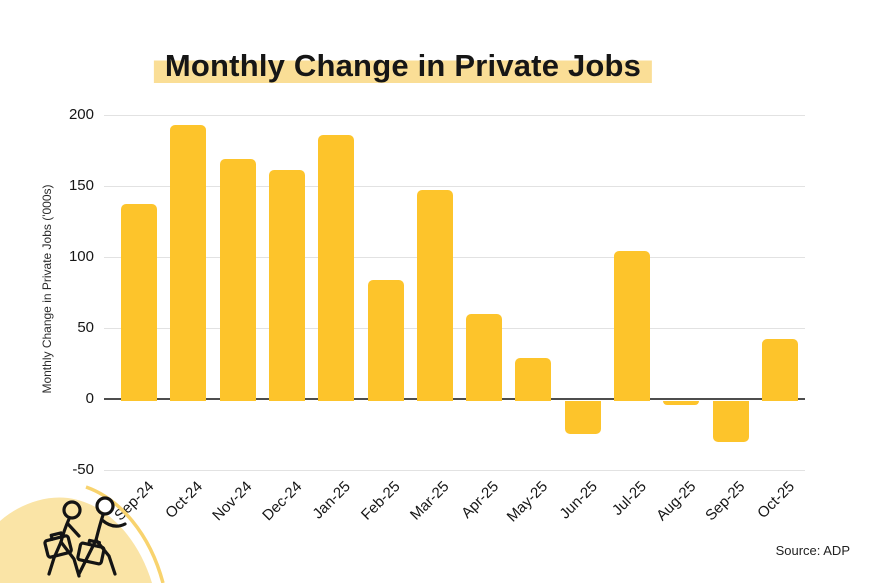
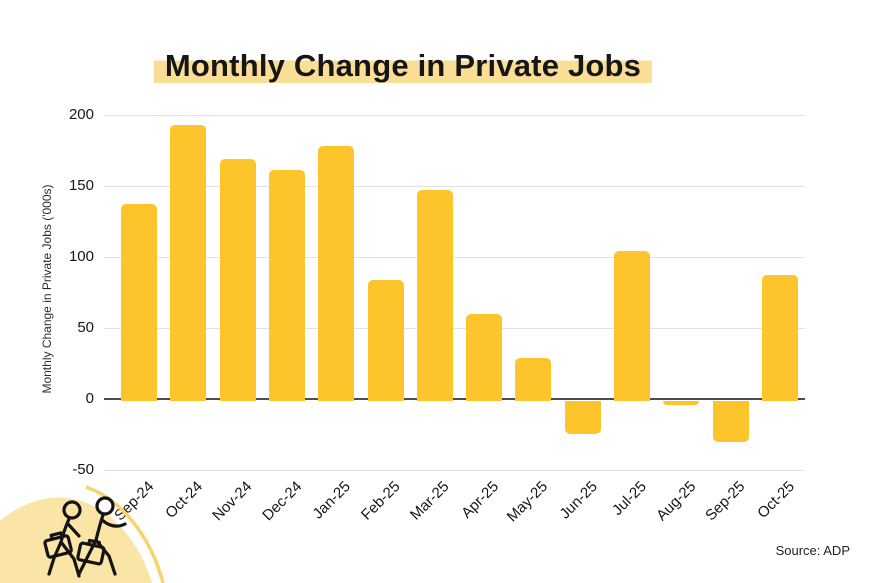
Jan-25: 186 -> 178
Oct-25: 42 -> 87
